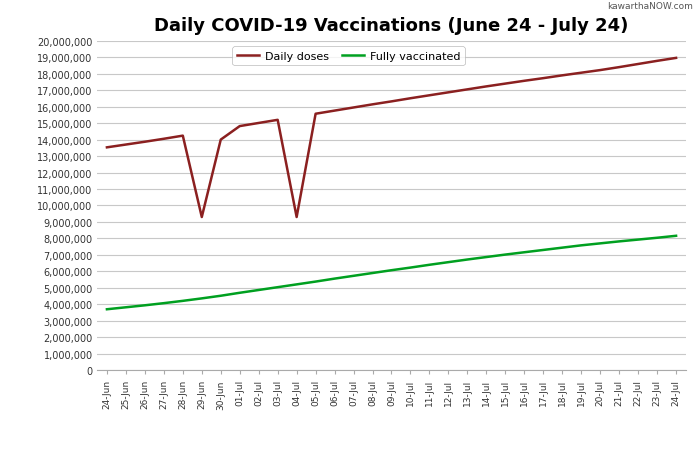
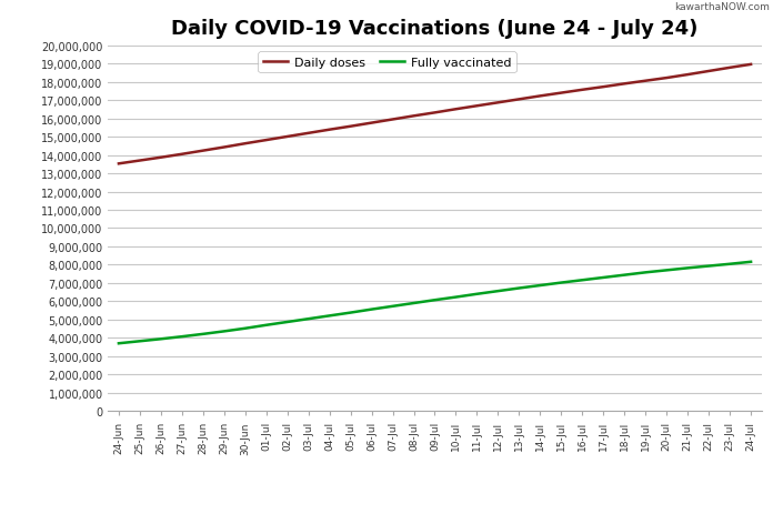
Daily doses/29-Jun: 9,300,000 -> 14,400,000
Daily doses/30-Jun: 14,000,000 -> 14,600,000
Daily doses/04-Jul: 9,300,000 -> 15,400,000
